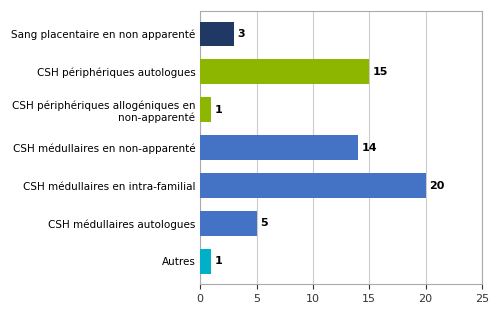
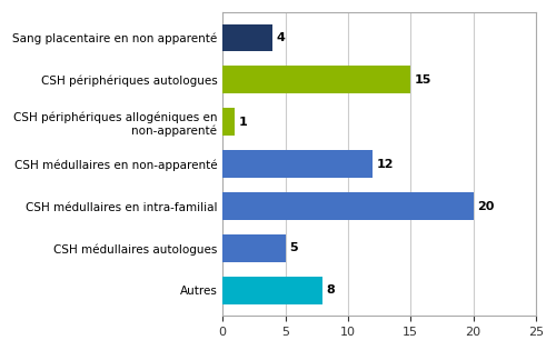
Sang placentaire en non apparenté: 3 -> 4
CSH médullaires en non-apparenté: 14 -> 12
Autres: 1 -> 8
